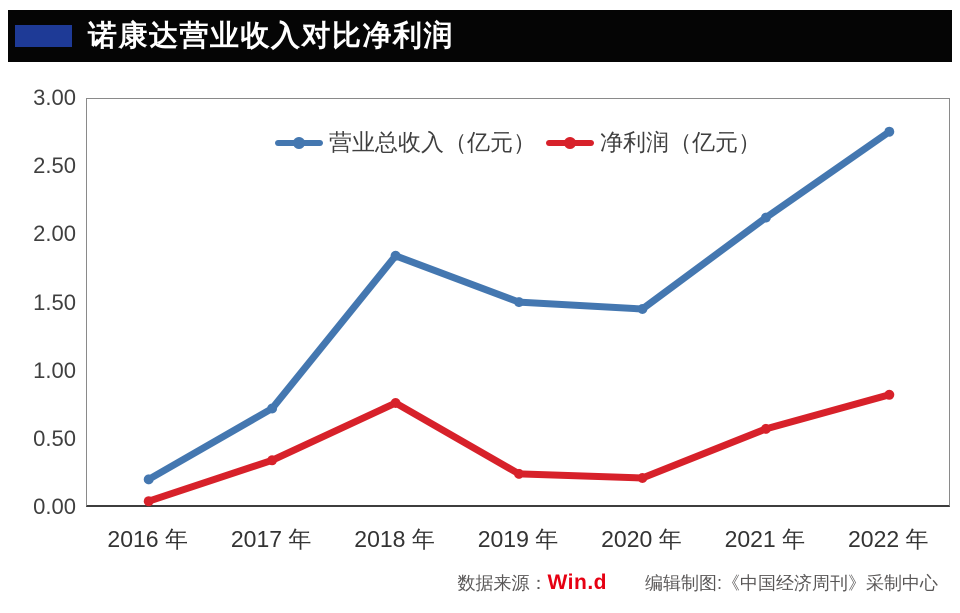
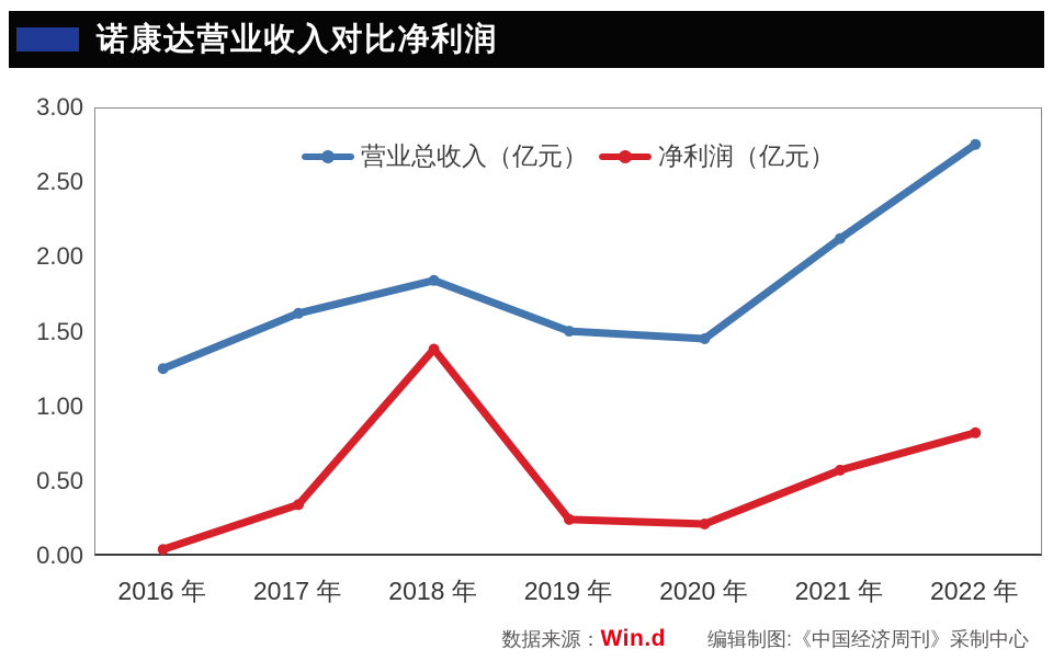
营业总收入（亿元）/2016 年: 0.21 -> 1.26
营业总收入（亿元）/2017 年: 0.73 -> 1.63
净利润（亿元）/2018 年: 0.77 -> 1.39
